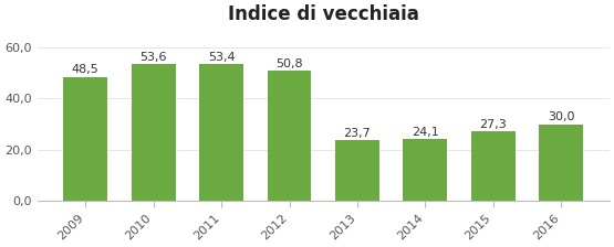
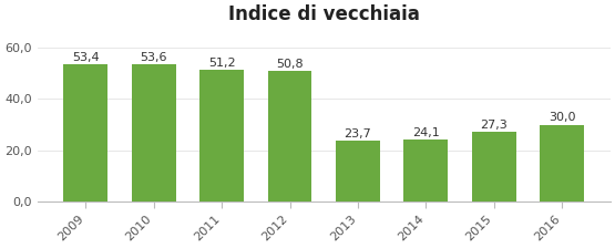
2009: 48,5 -> 53,4
2011: 53,4 -> 51,2
